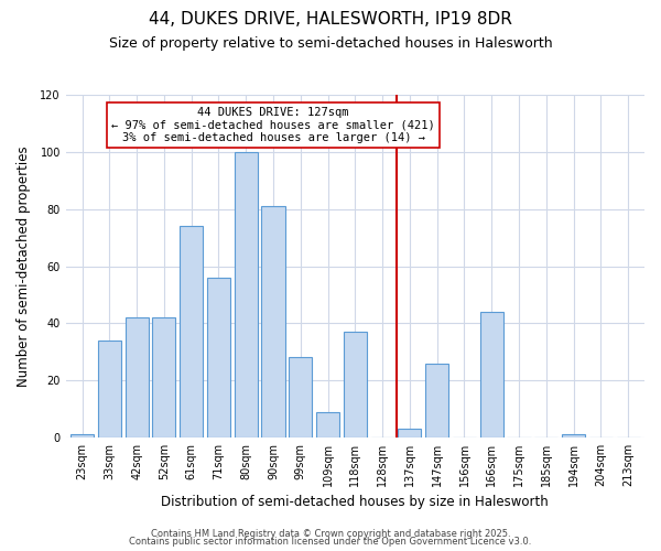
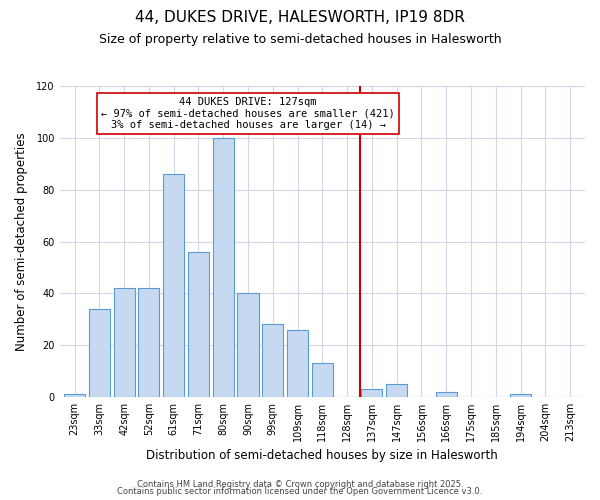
61sqm: 74 -> 86
90sqm: 81 -> 40
109sqm: 9 -> 26
118sqm: 37 -> 13
147sqm: 26 -> 5
166sqm: 44 -> 2
